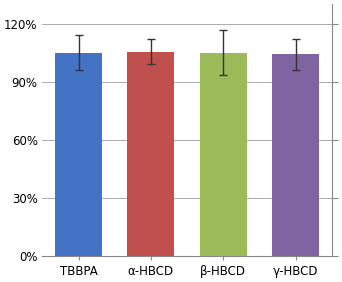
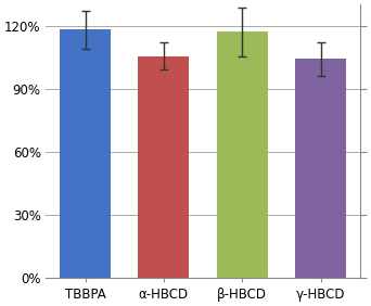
TBBPA: 105% -> 118%
β-HBCD: 105% -> 117%
